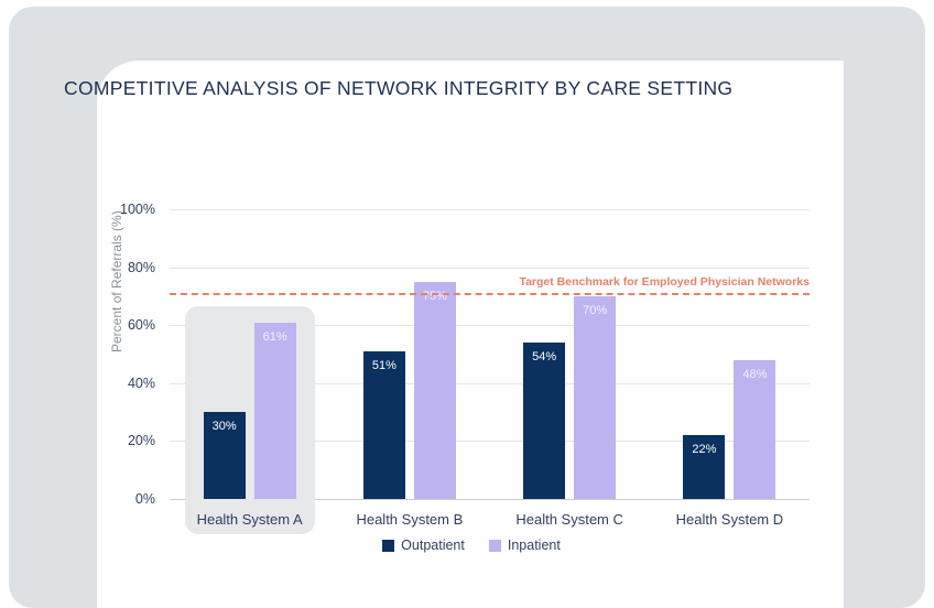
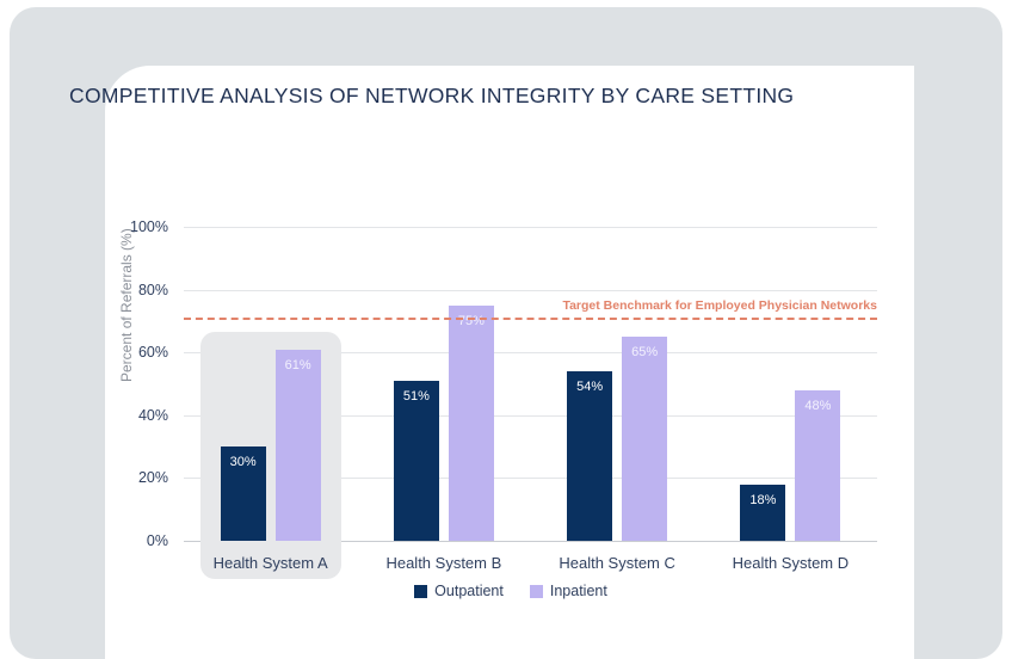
Inpatient/Health System C: 70% -> 65%
Outpatient/Health System D: 22% -> 18%
